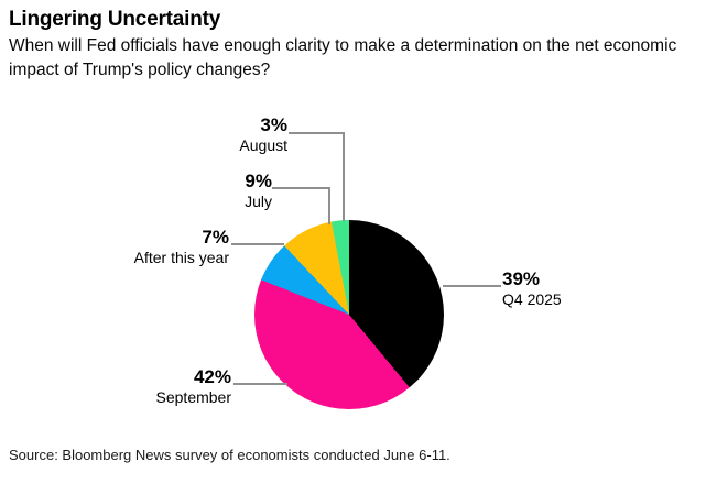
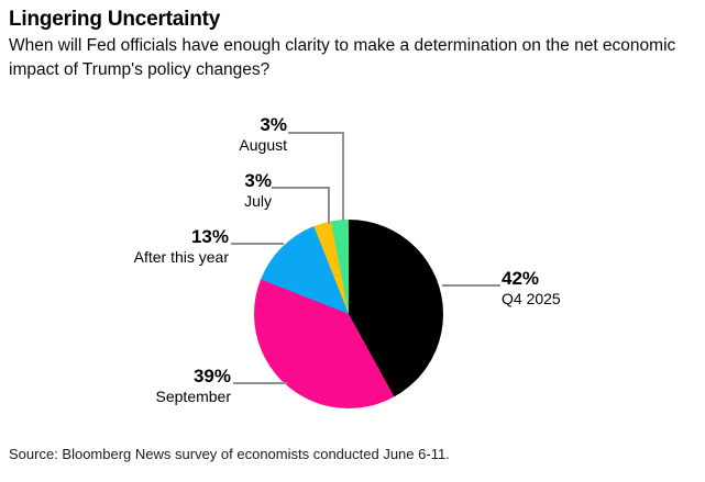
Q4 2025: 39% -> 42%
September: 42% -> 39%
After this year: 7% -> 13%
July: 9% -> 3%
